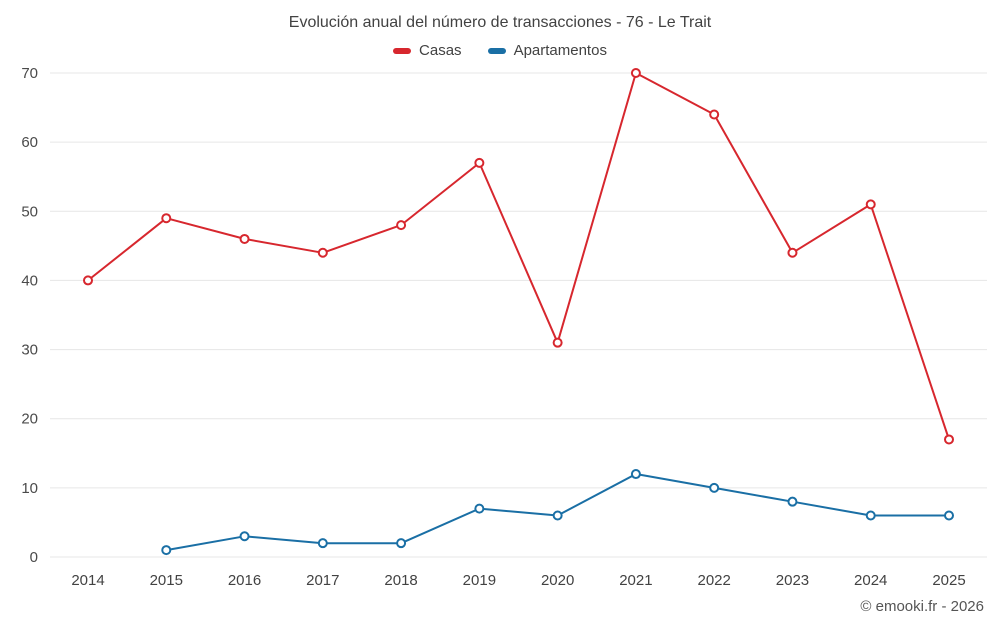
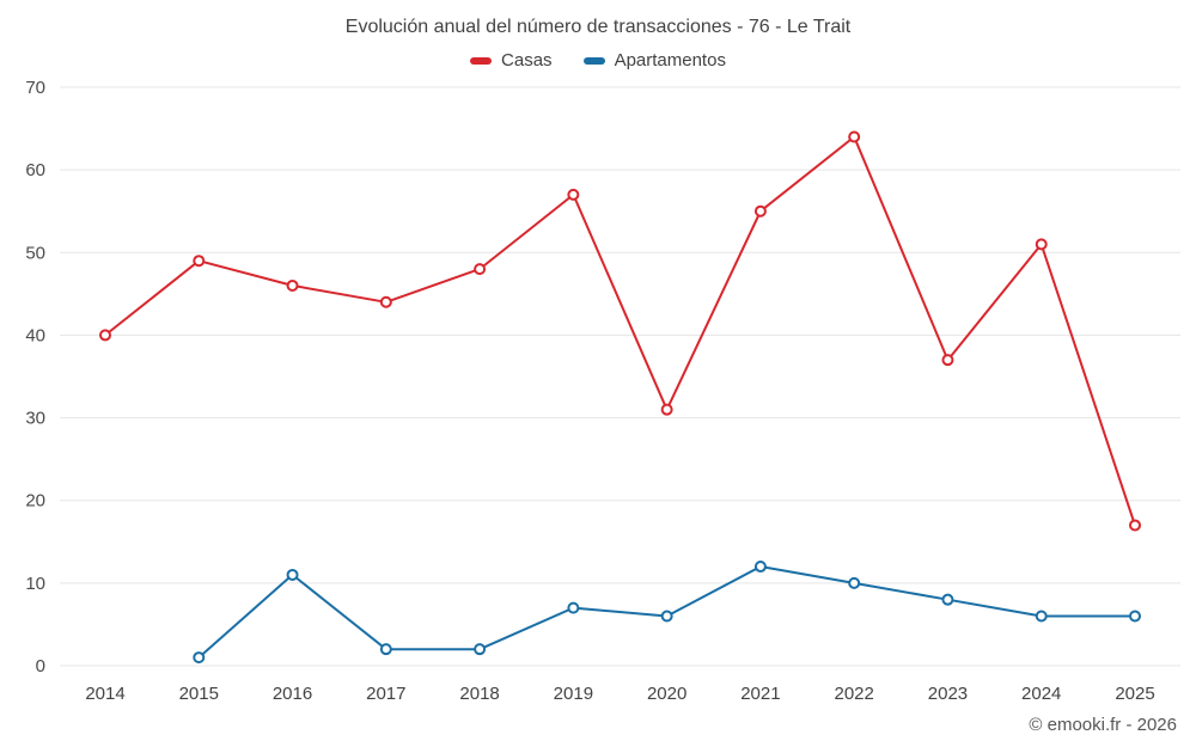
Apartamentos/2016: 3 -> 11
Casas/2021: 70 -> 55
Casas/2023: 44 -> 37
